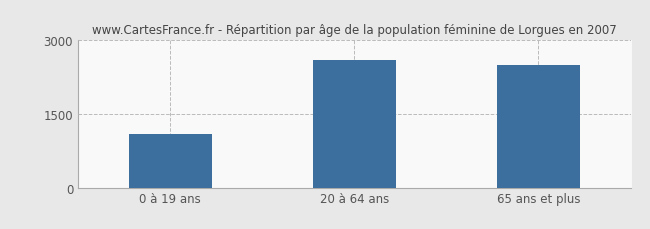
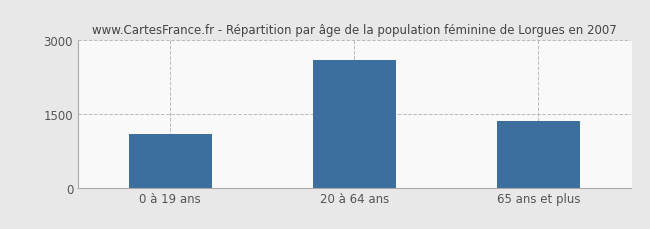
65 ans et plus: 2500 -> 1350
